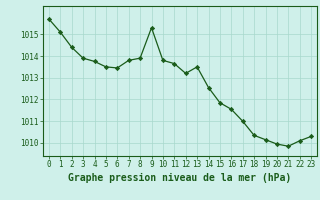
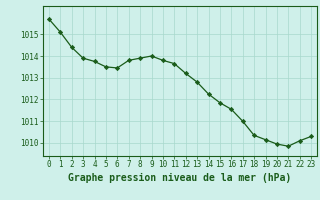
9: 1015.30 -> 1014.00
13: 1013.50 -> 1012.80
14: 1012.55 -> 1012.25
